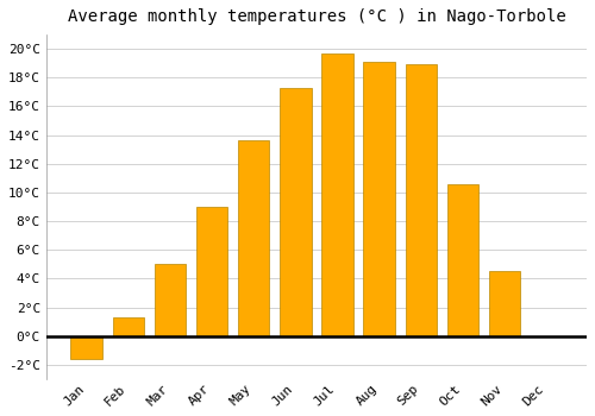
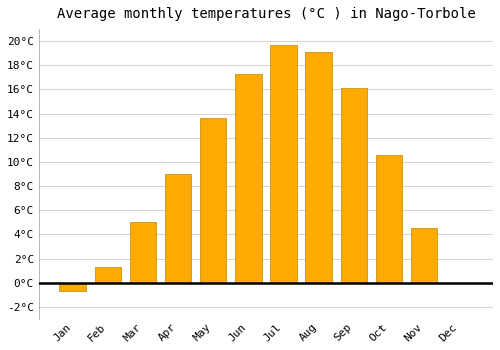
Jan: -1.6°C -> -0.7°C
Sep: 18.9°C -> 16.1°C
